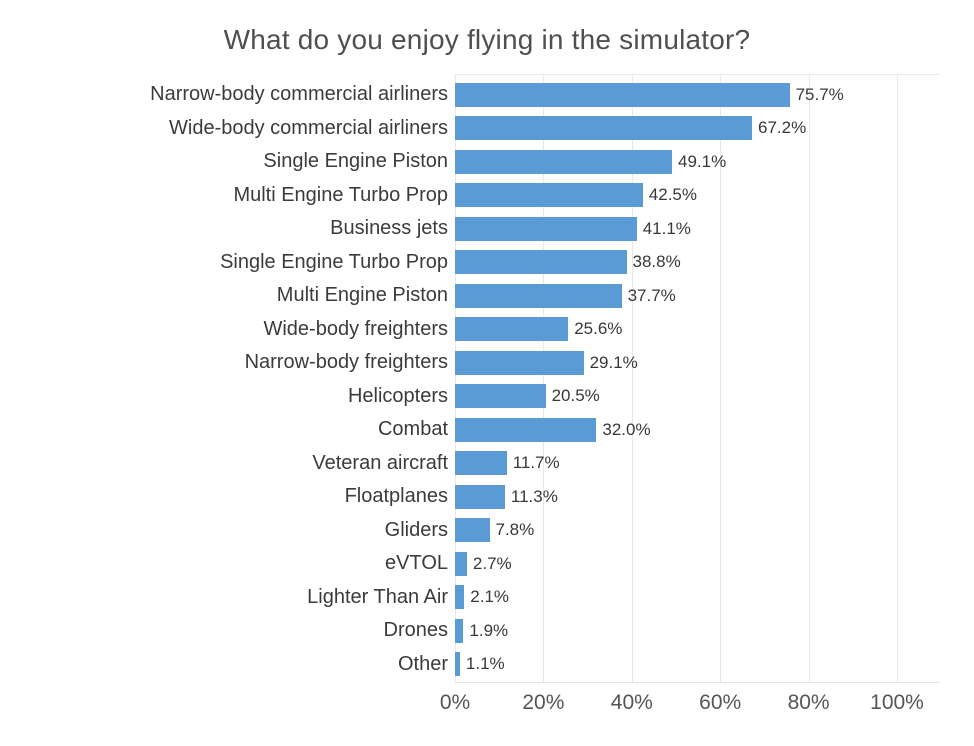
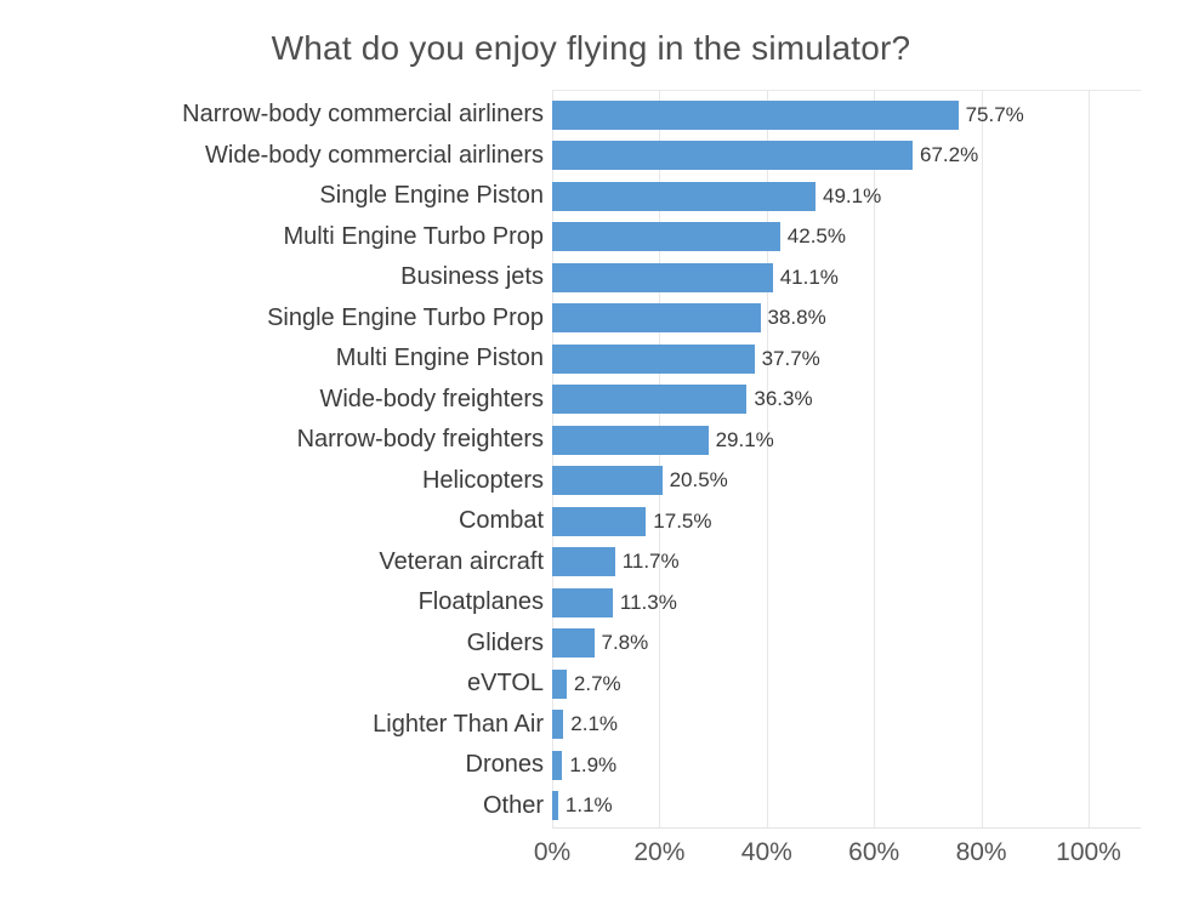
Wide-body freighters: 25.6% -> 36.3%
Combat: 32.0% -> 17.5%
